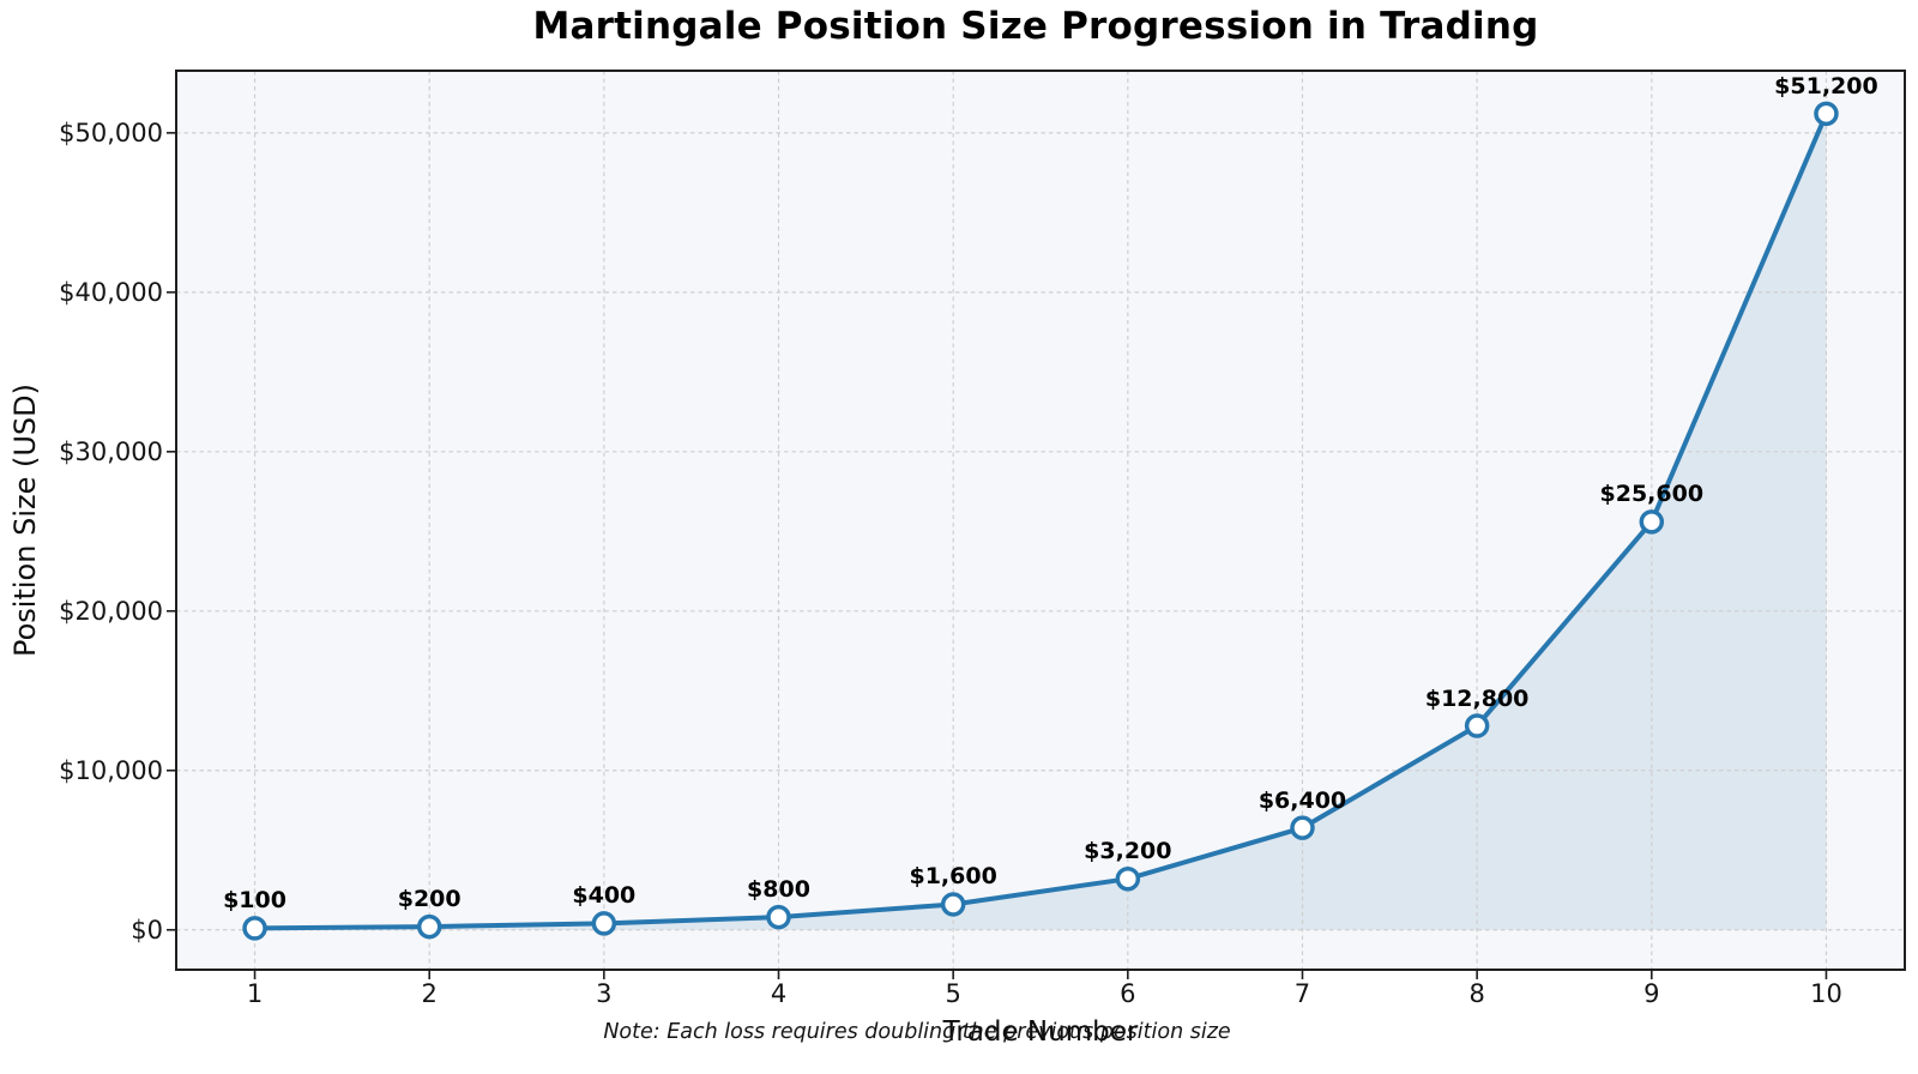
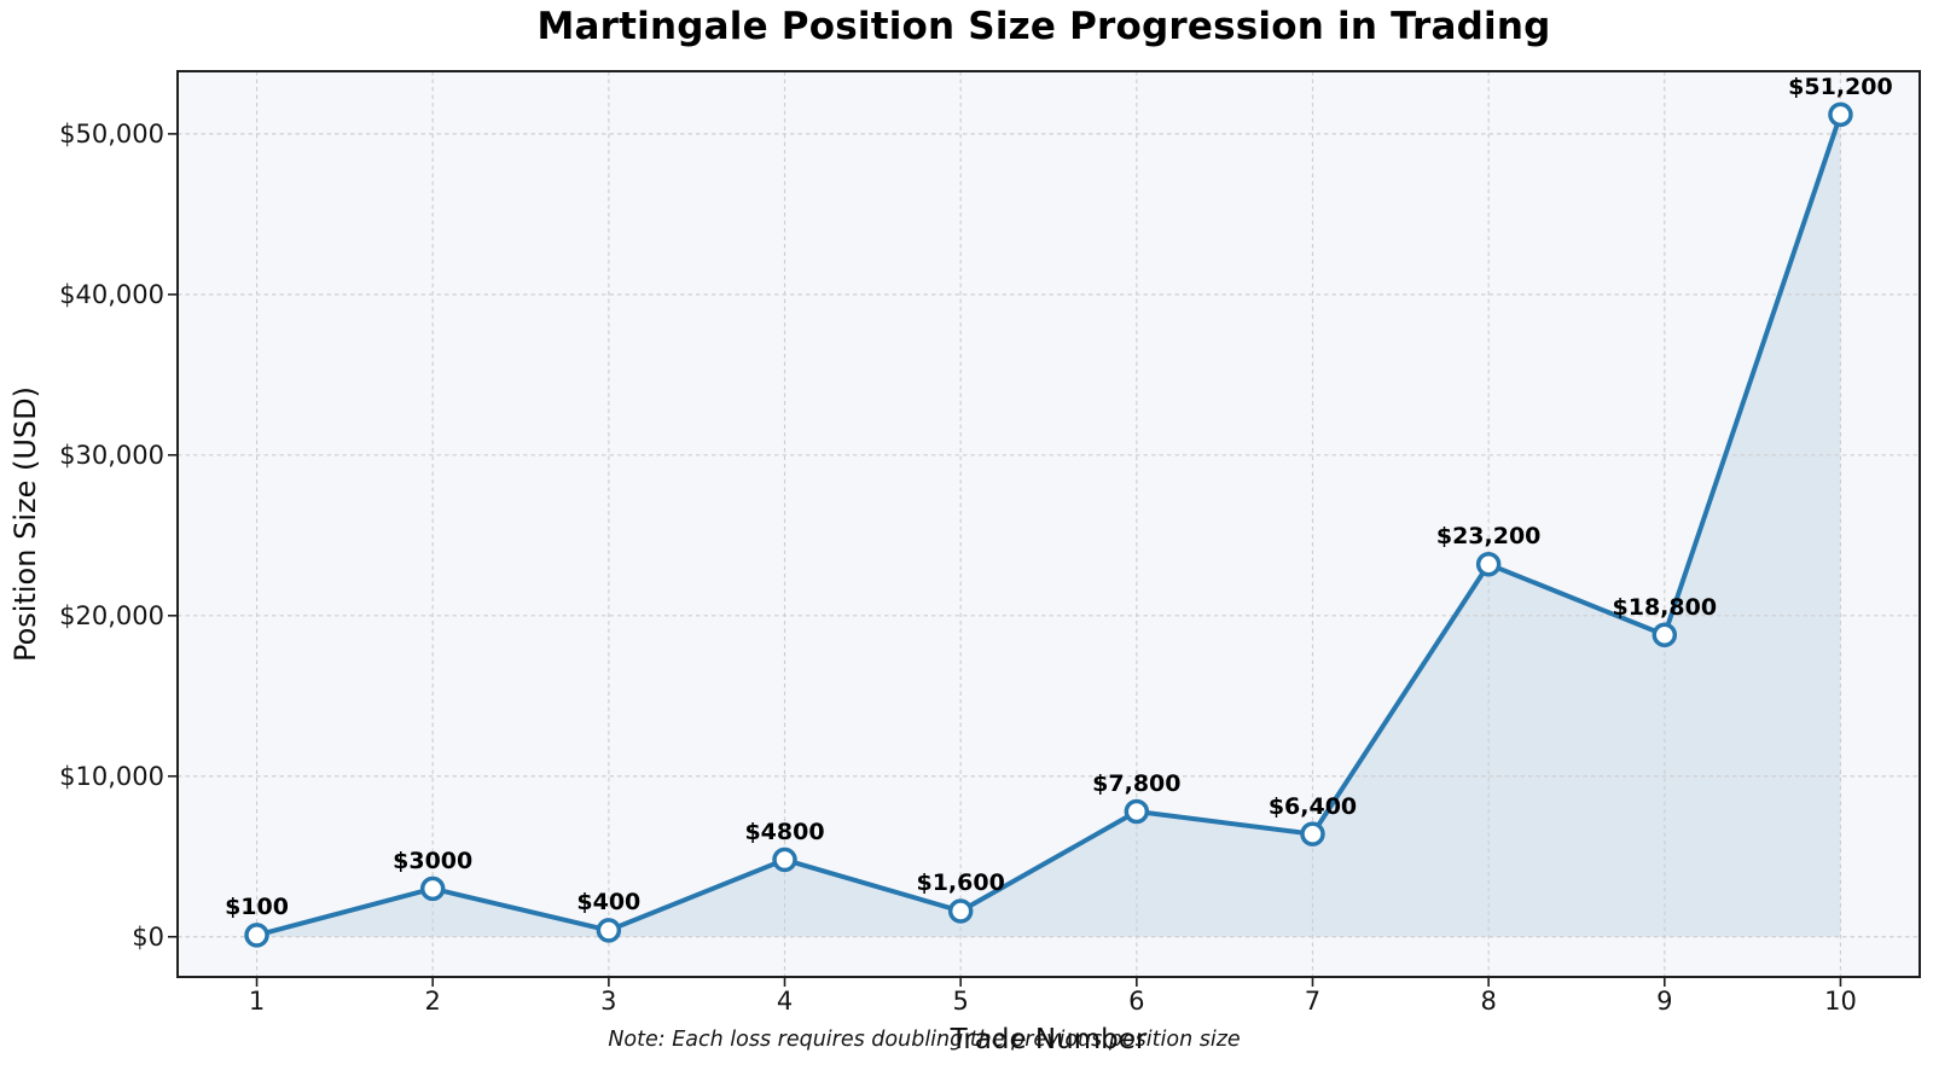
2: $200 -> $3000
4: $800 -> $4800
6: $3,200 -> $7,800
8: $12,800 -> $23,200
9: $25,600 -> $18,800
